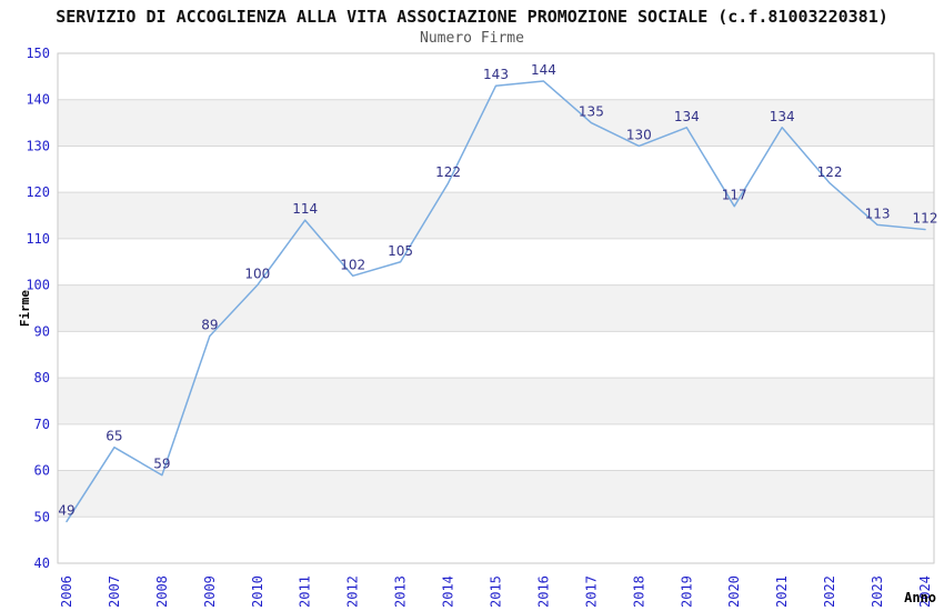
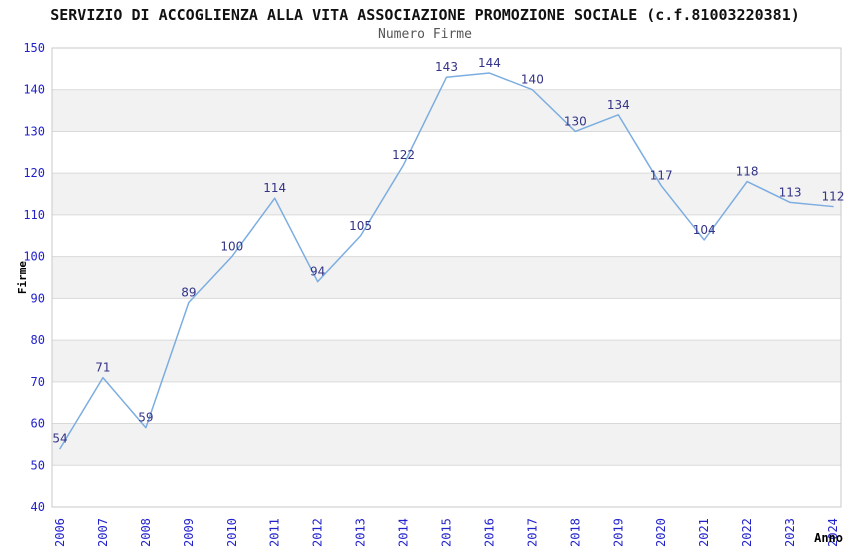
2006: 49 -> 54
2007: 65 -> 71
2012: 102 -> 94
2017: 135 -> 140
2021: 134 -> 104
2022: 122 -> 118
